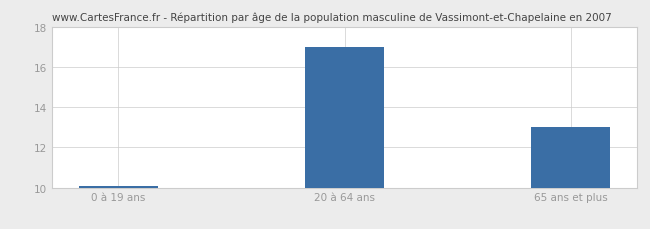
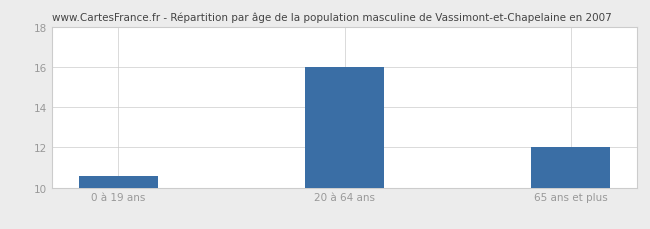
0 à 19 ans: 10.1 -> 10.6
20 à 64 ans: 17.0 -> 16.0
65 ans et plus: 13.0 -> 12.0
